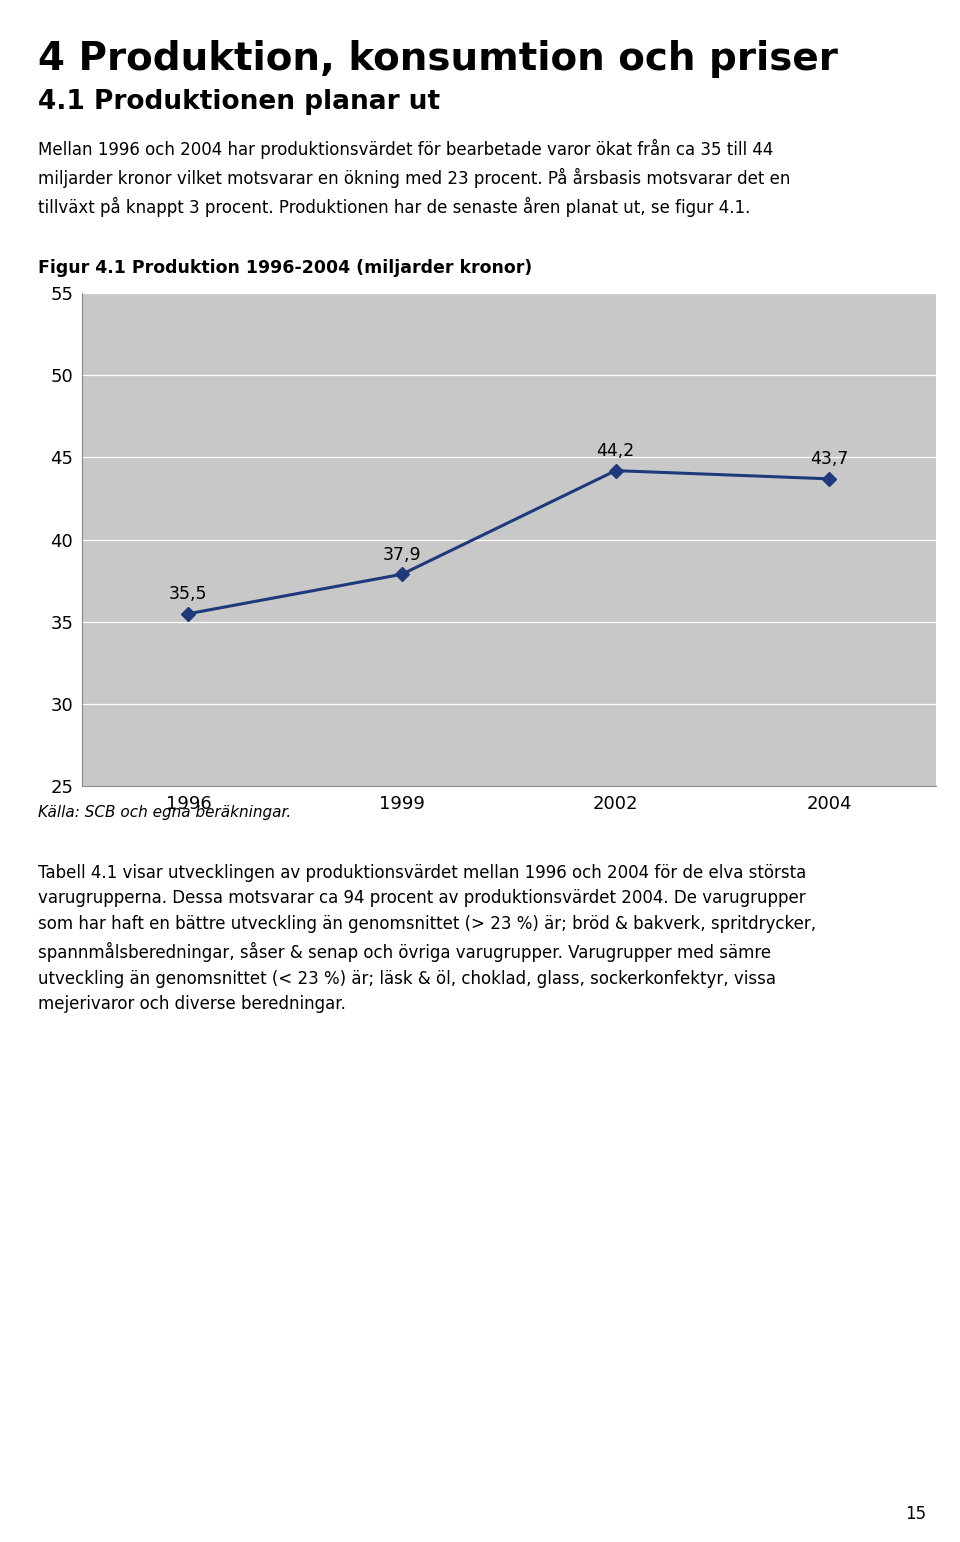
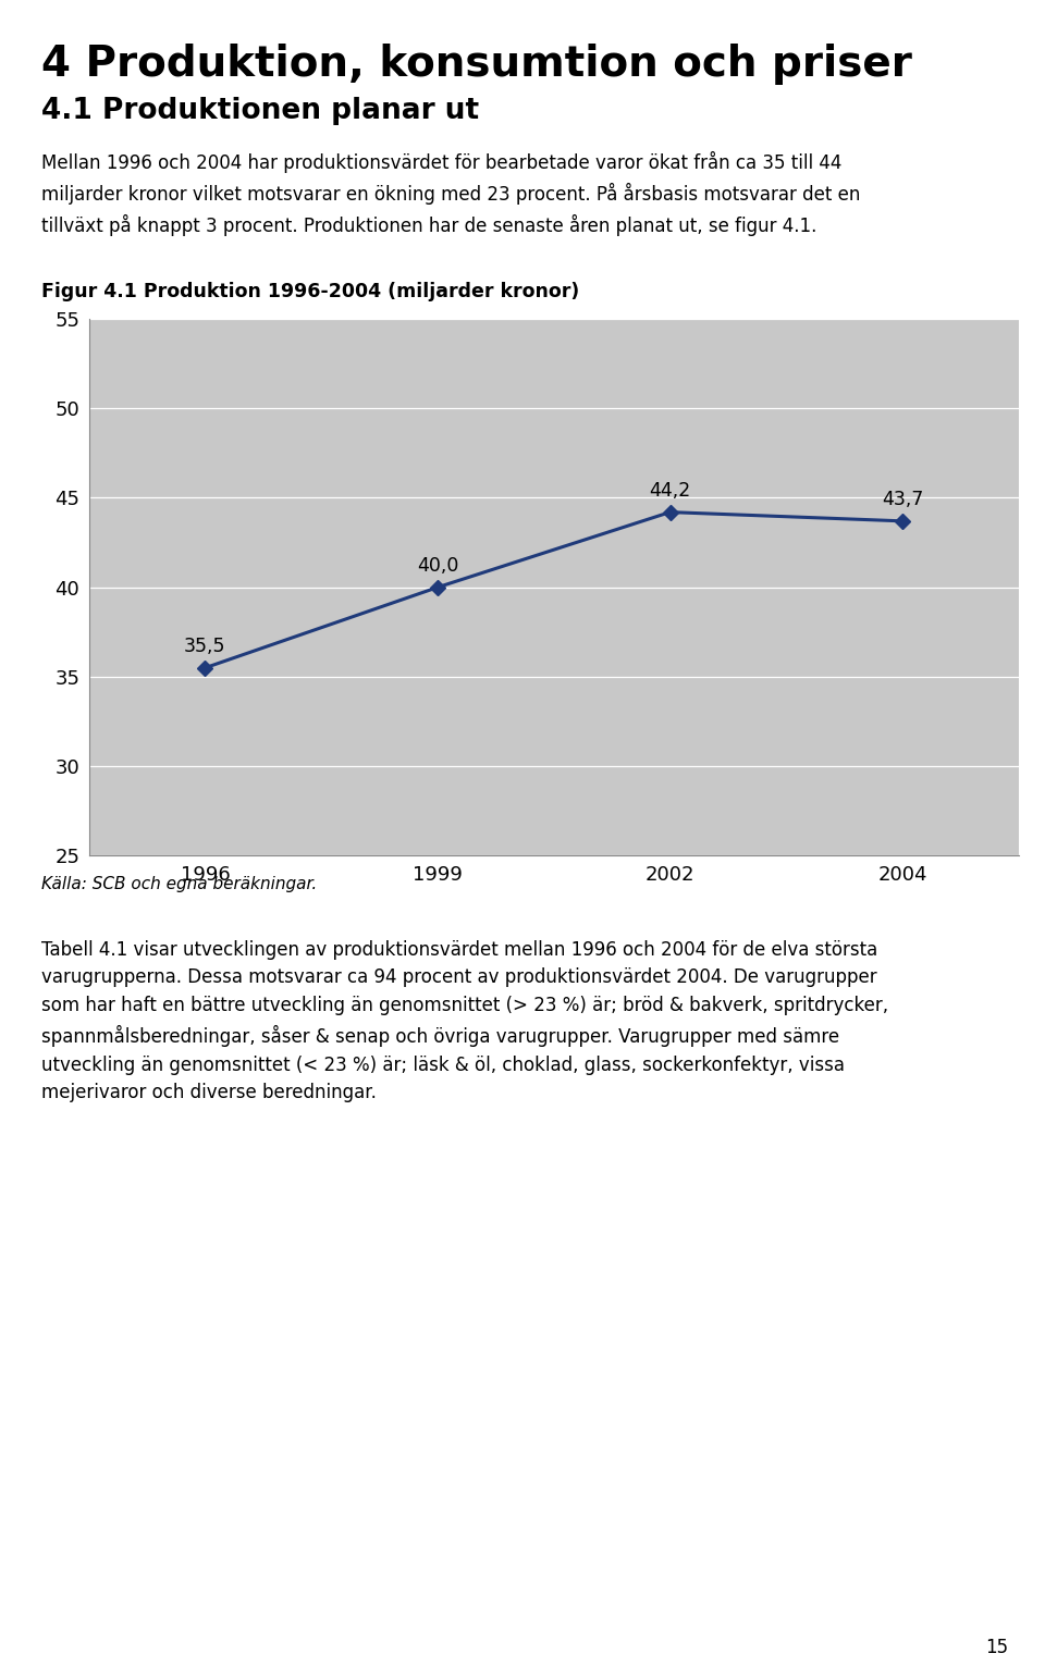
1999: 37,9 -> 40,0
